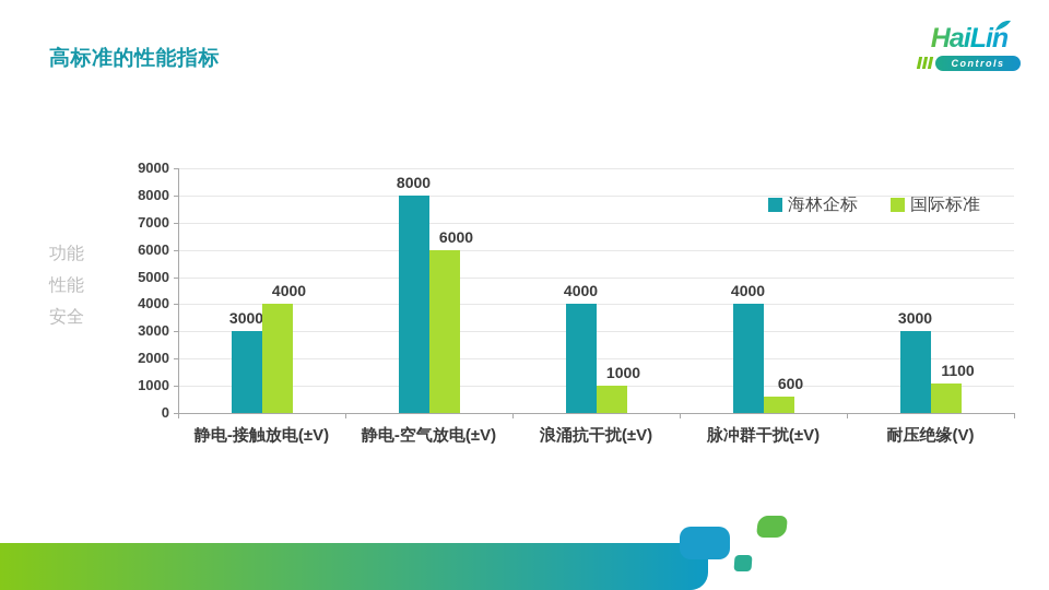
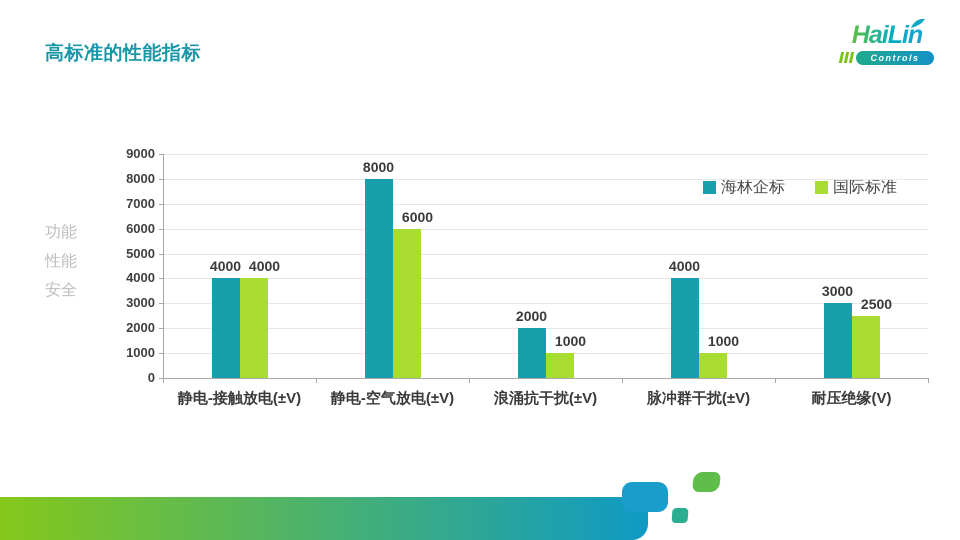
海林企标/静电-接触放电(±V): 3000 -> 4000
海林企标/浪涌抗干扰(±V): 4000 -> 2000
国际标准/脉冲群干扰(±V): 600 -> 1000
国际标准/耐压绝缘(V): 1100 -> 2500
